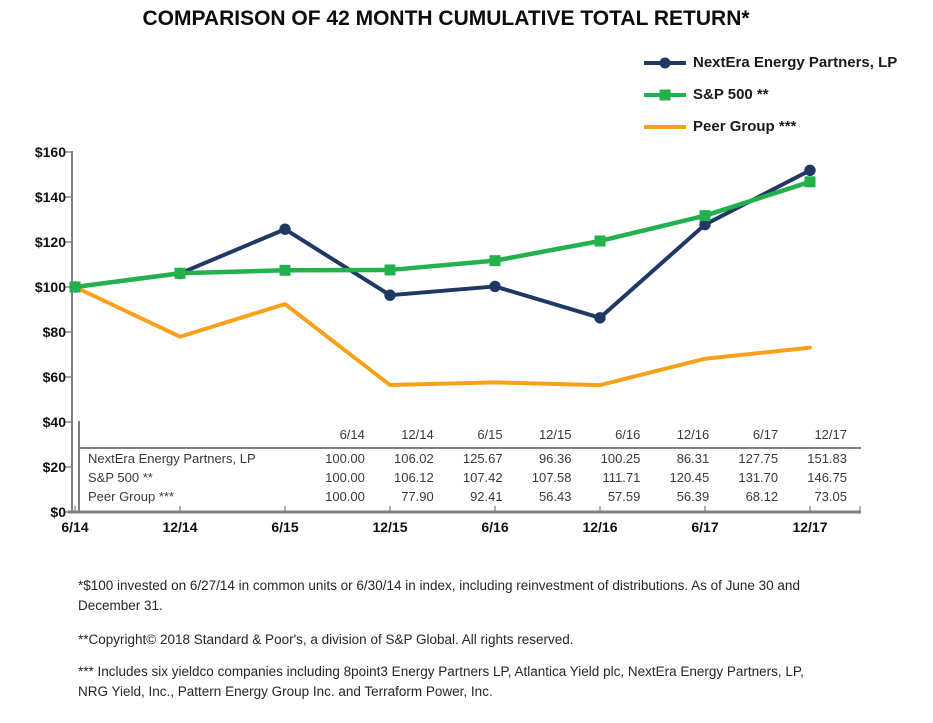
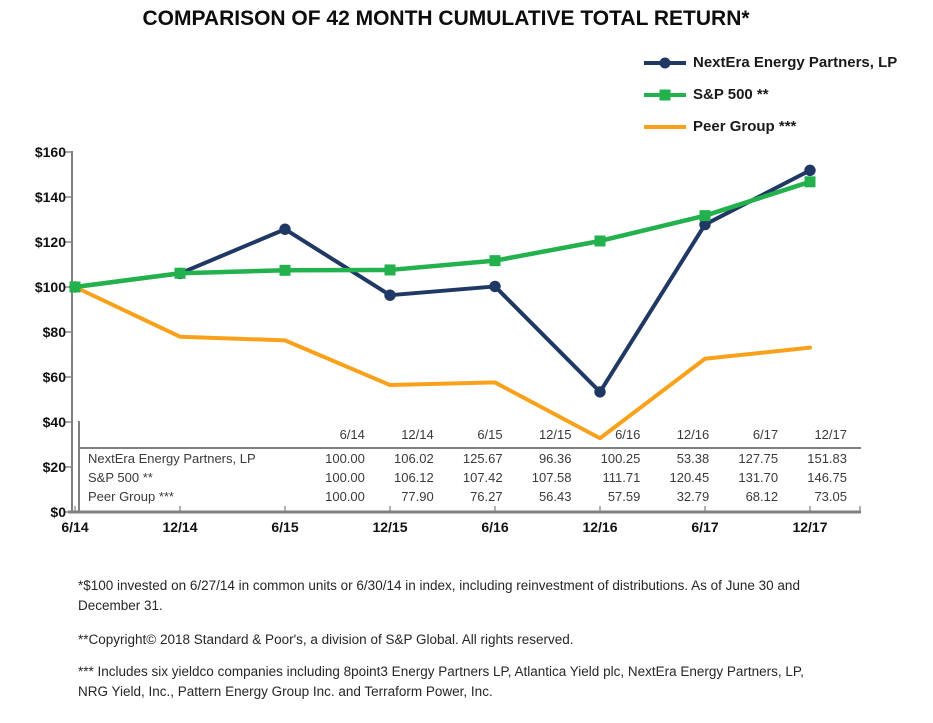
Peer Group ***/6/15: 92.41 -> 76.27
NextEra Energy Partners, LP/12/16: 86.31 -> 53.38
Peer Group ***/12/16: 56.39 -> 32.79
